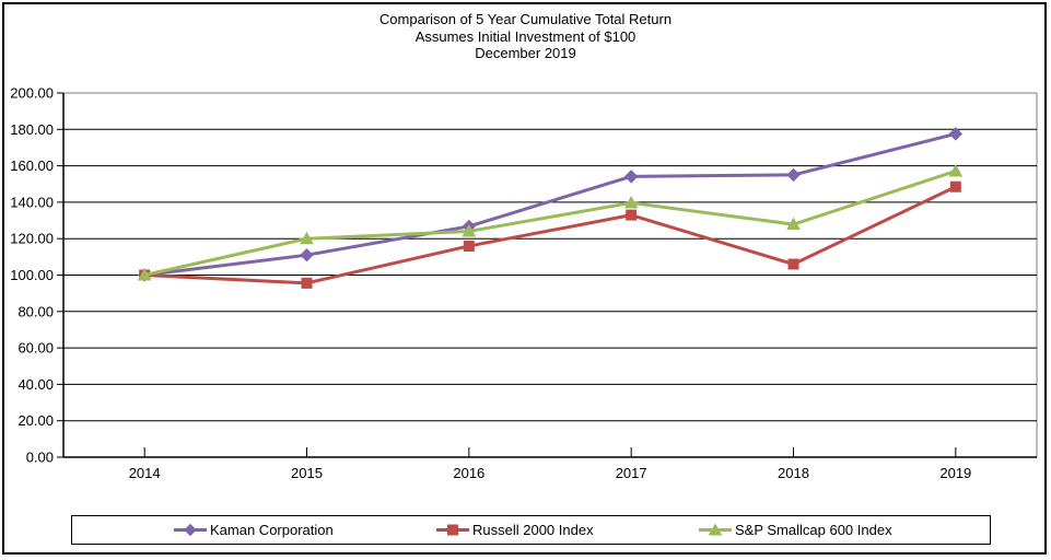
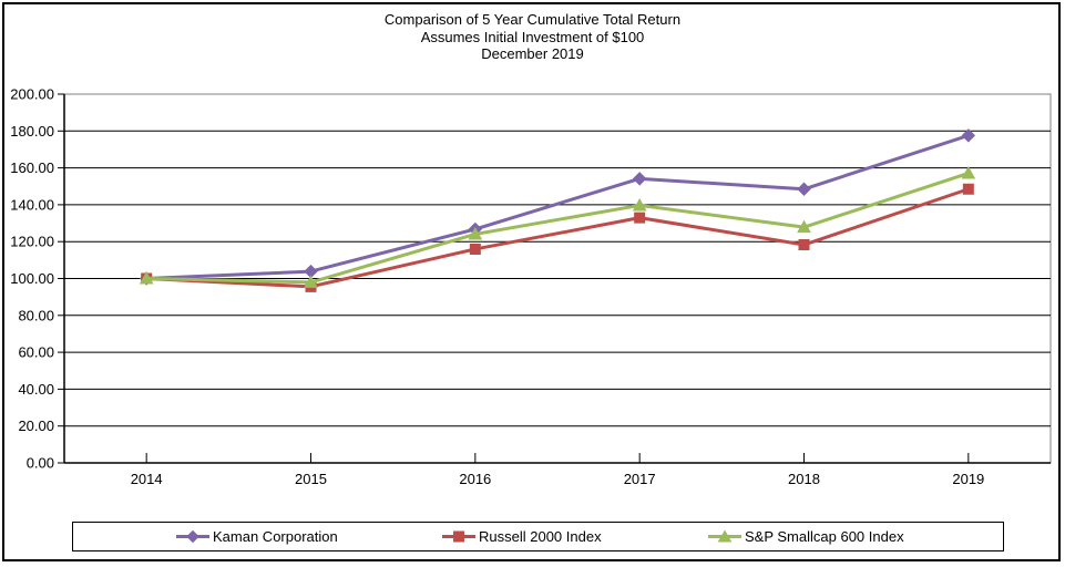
Kaman Corporation/2015: 111 -> 104
S&P Smallcap 600 Index/2015: 120 -> 98
Kaman Corporation/2018: 155 -> 148
Russell 2000 Index/2018: 106 -> 118
